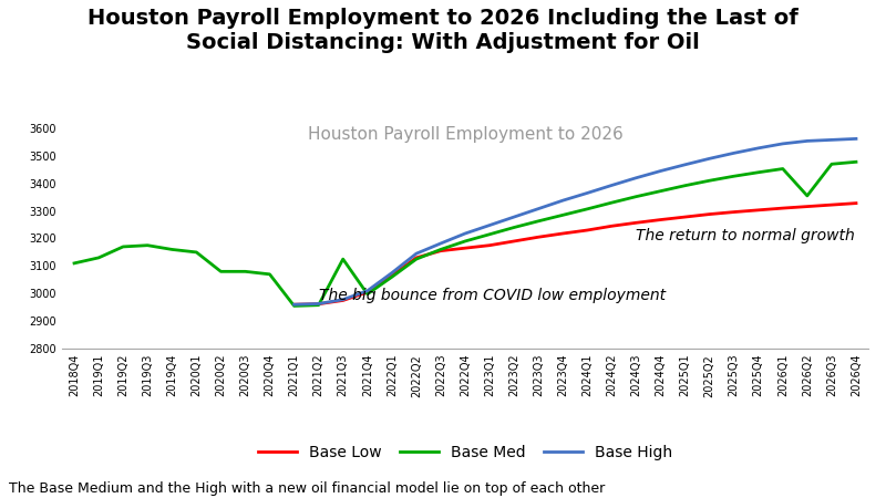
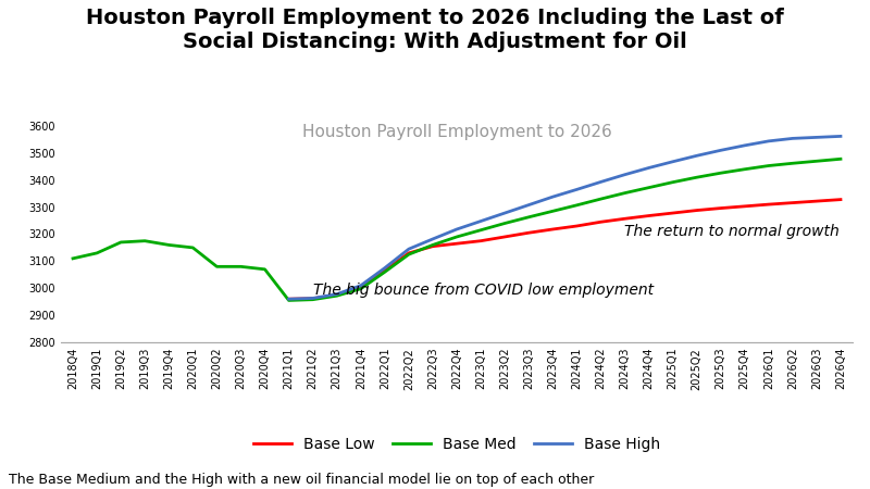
Base Med/2021Q3: 3125 -> 2972
Base Med/2026Q2: 3355 -> 3462
